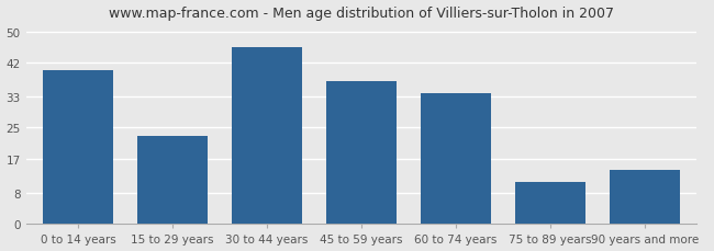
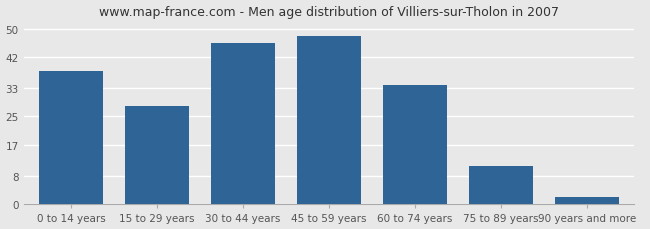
0 to 14 years: 40 -> 38
15 to 29 years: 23 -> 28
45 to 59 years: 37 -> 48
90 years and more: 14 -> 2
